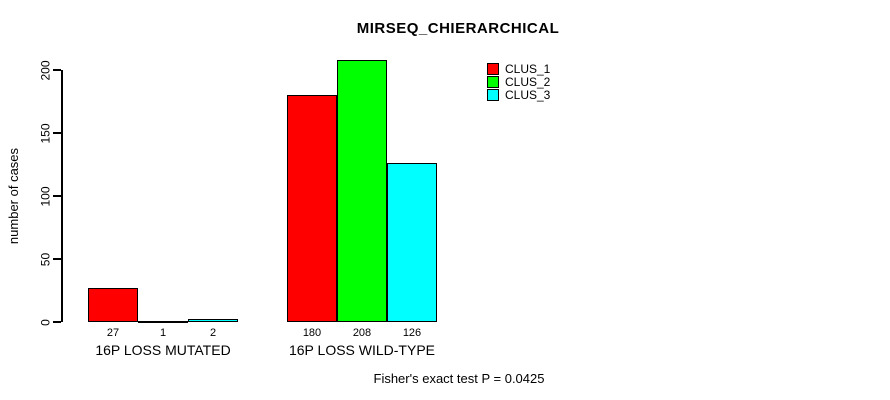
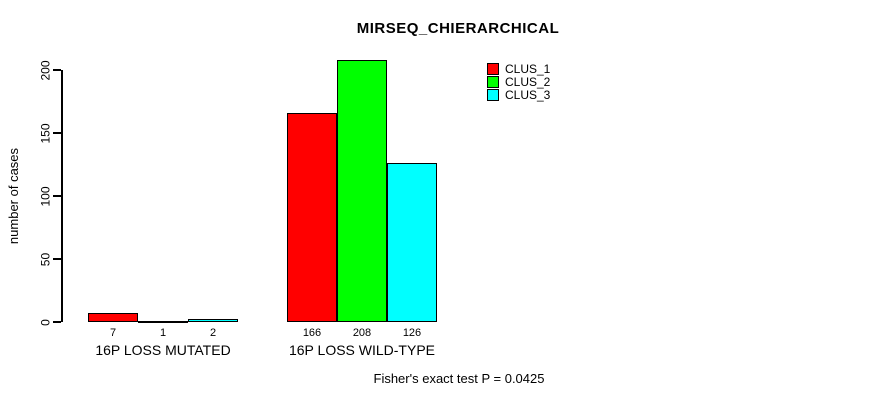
CLUS_1/16P LOSS MUTATED: 27 -> 7
CLUS_1/16P LOSS WILD-TYPE: 180 -> 166
